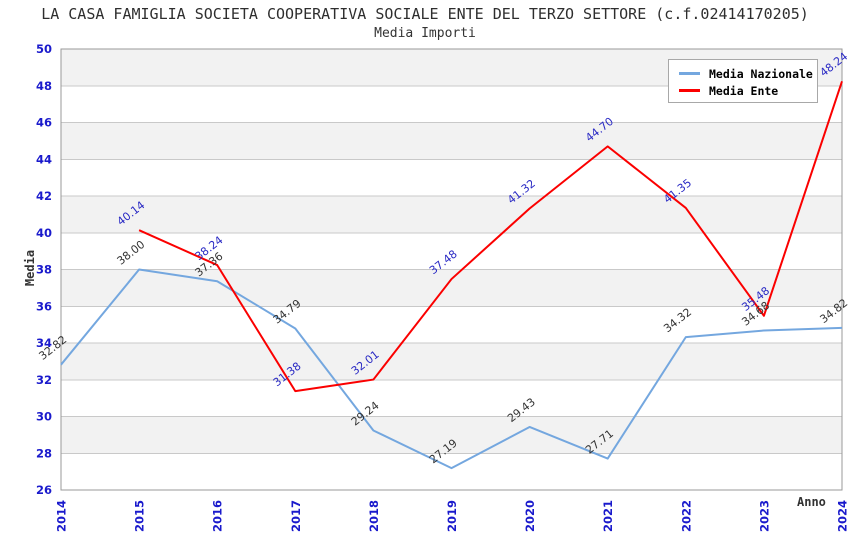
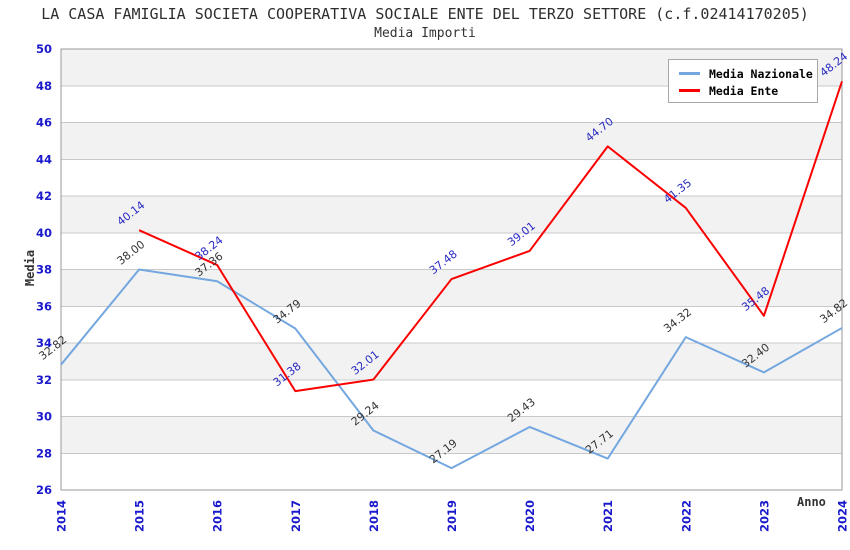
Media Ente/2020: 41.32 -> 39.01
Media Nazionale/2023: 34.68 -> 32.40
